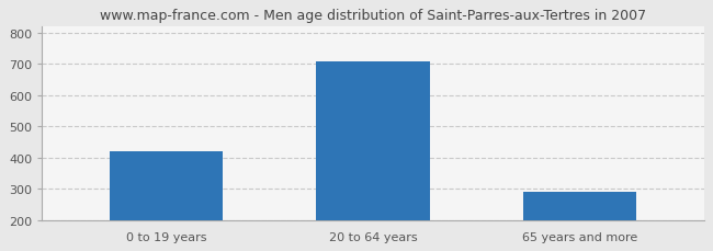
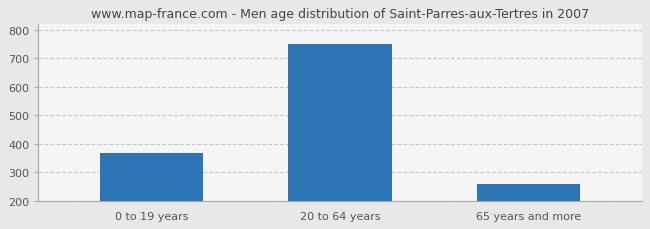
0 to 19 years: 420 -> 370
20 to 64 years: 710 -> 750
65 years and more: 290 -> 260
